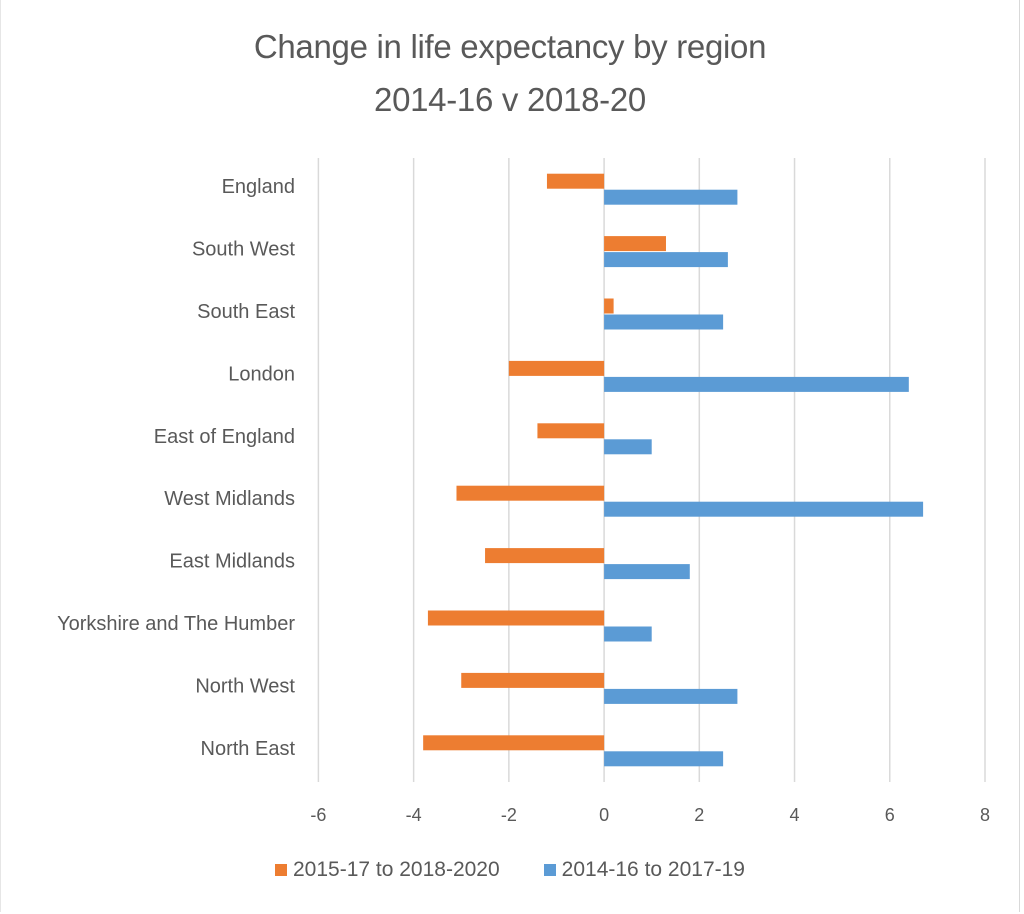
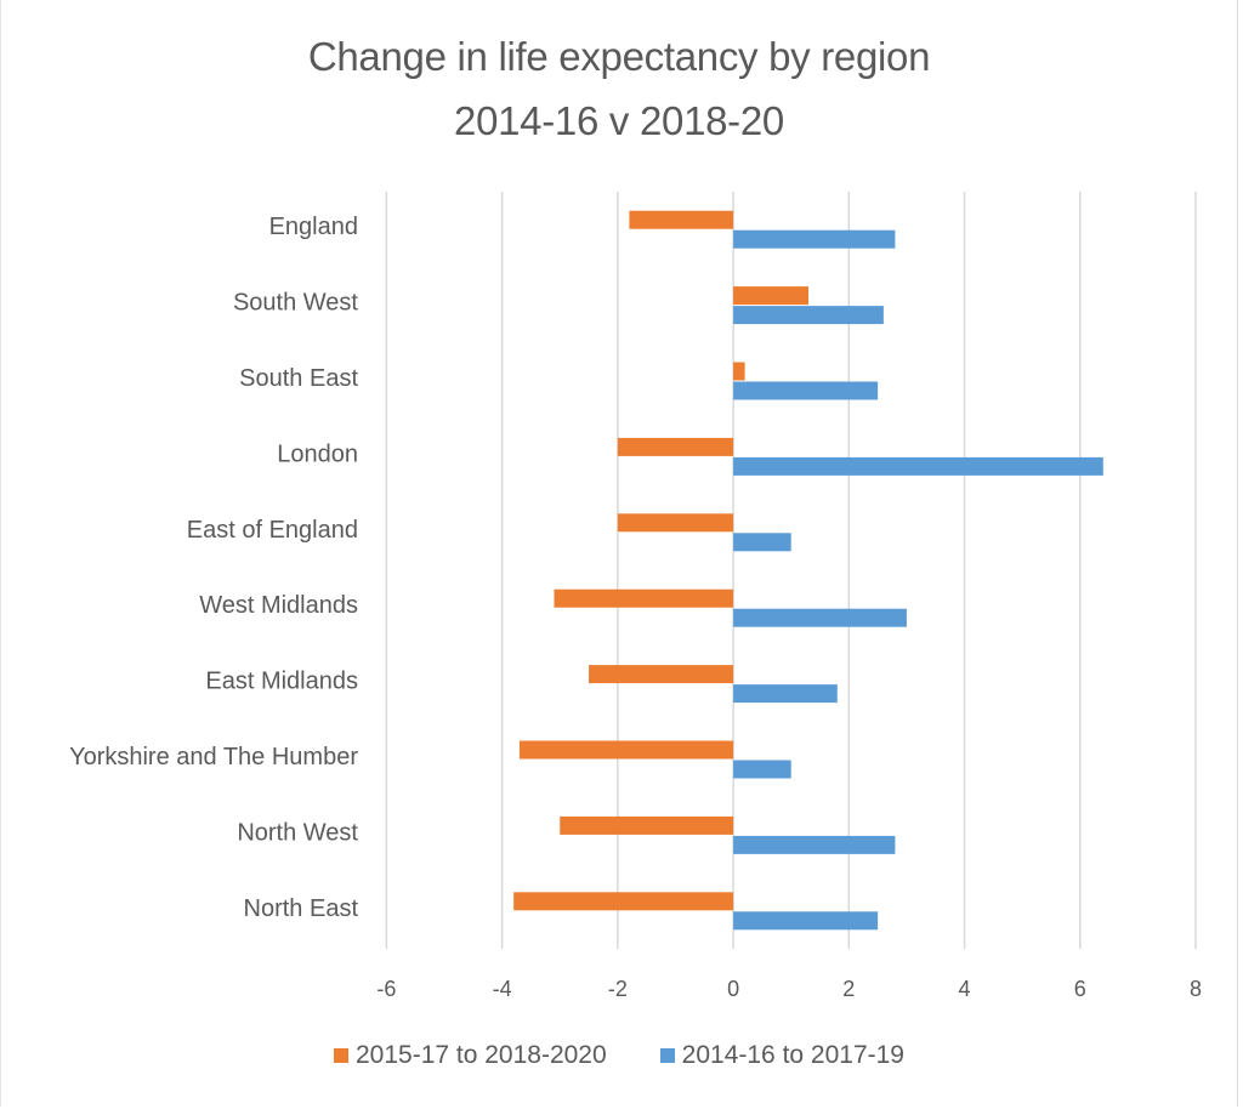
2015-17 to 2018-2020/England: -1.2 -> -1.8
2015-17 to 2018-2020/East of England: -1.4 -> -2.0
2014-16 to 2017-19/West Midlands: 6.7 -> 3.0
